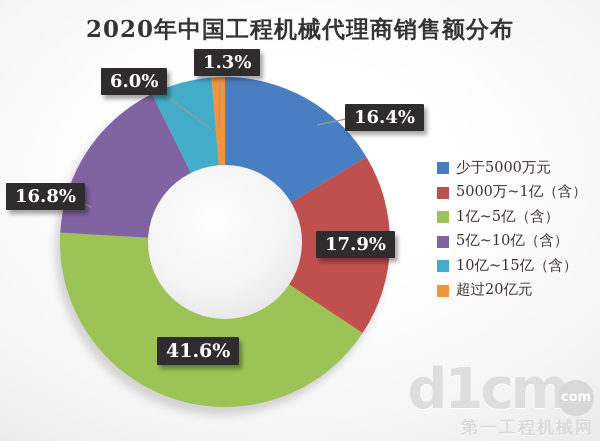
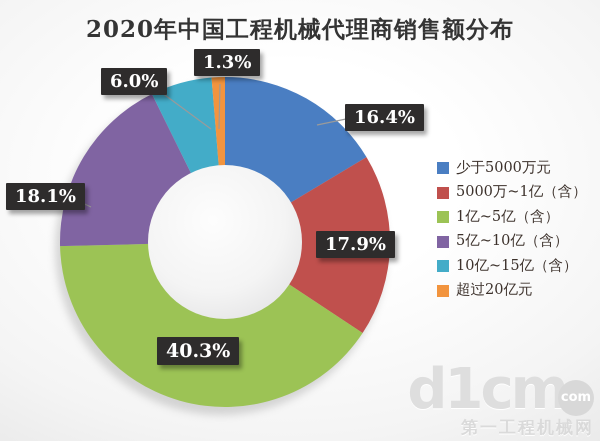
1亿~5亿（含）: 41.6% -> 40.3%
5亿~10亿（含）: 16.8% -> 18.1%
